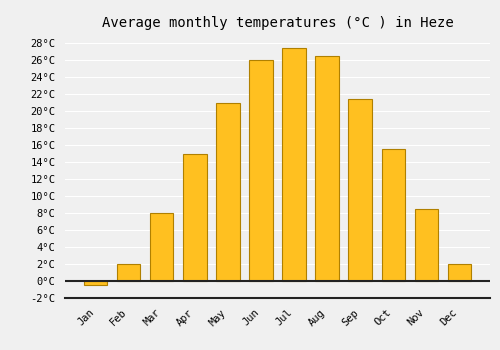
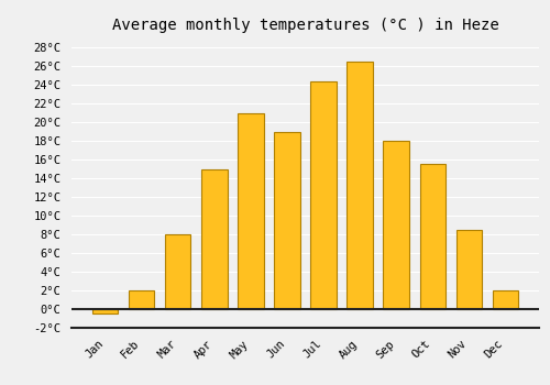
Jun: 26.0°C -> 19.0°C
Jul: 27.5°C -> 24.4°C
Sep: 21.5°C -> 18.0°C
